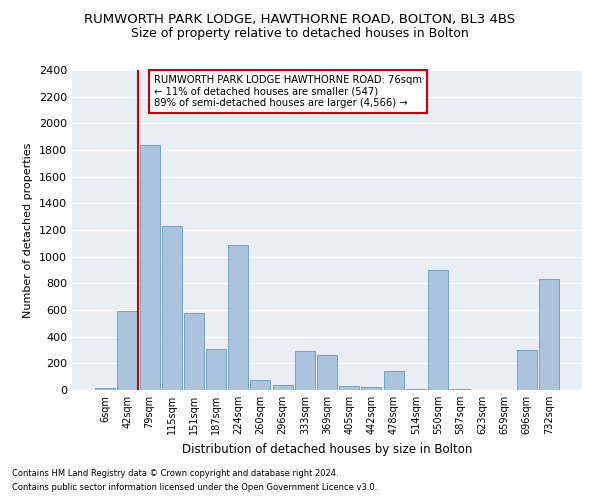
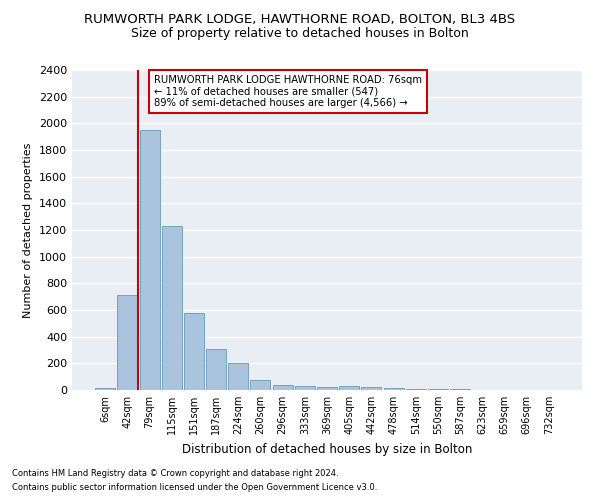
42sqm: 590 -> 710
79sqm: 1840 -> 1950
224sqm: 1090 -> 200
333sqm: 290 -> 30
369sqm: 260 -> 20
478sqm: 140 -> 20
550sqm: 900 -> 10
696sqm: 300 -> 0
732sqm: 830 -> 0
